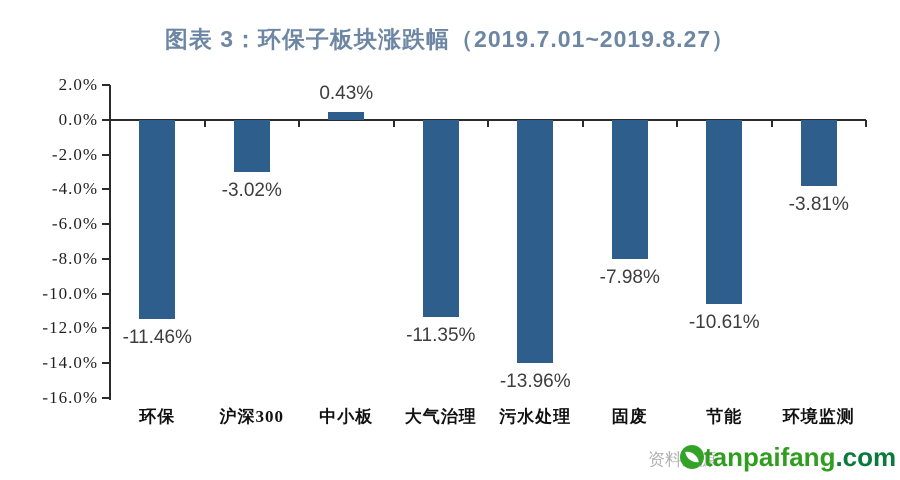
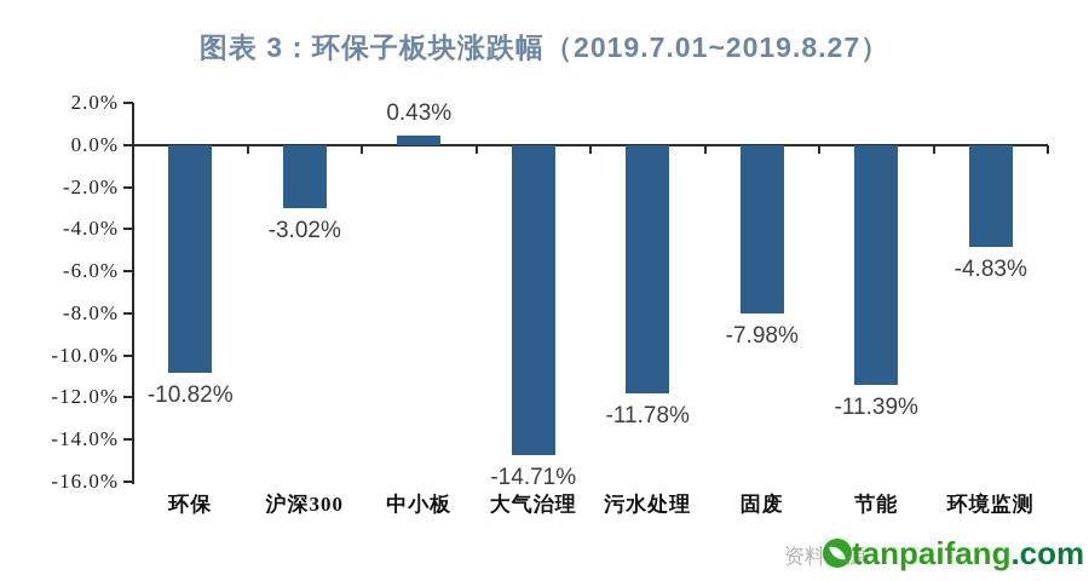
环保: -11.46% -> -10.82%
大气治理: -11.35% -> -14.71%
污水处理: -13.96% -> -11.78%
节能: -10.61% -> -11.39%
环境监测: -3.81% -> -4.83%
